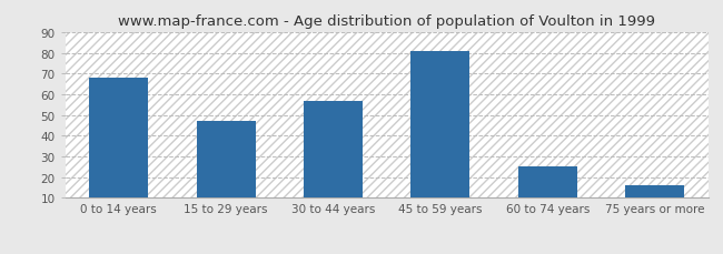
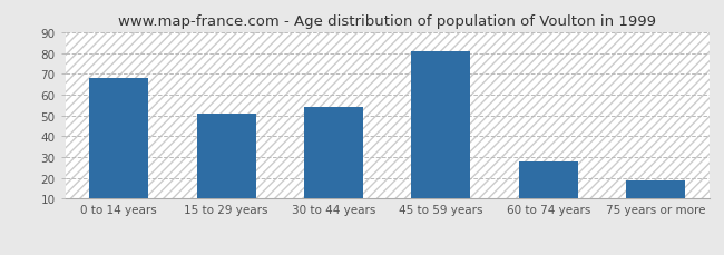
15 to 29 years: 47 -> 51
30 to 44 years: 57 -> 54
60 to 74 years: 25 -> 28
75 years or more: 16 -> 19
